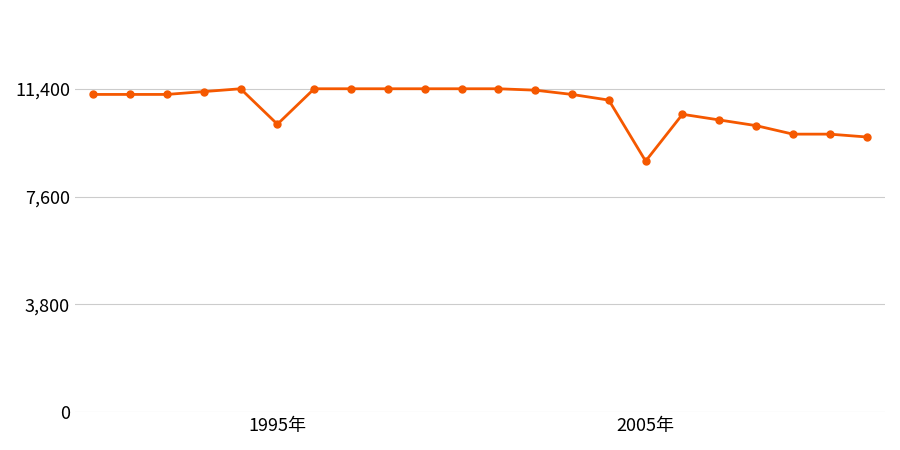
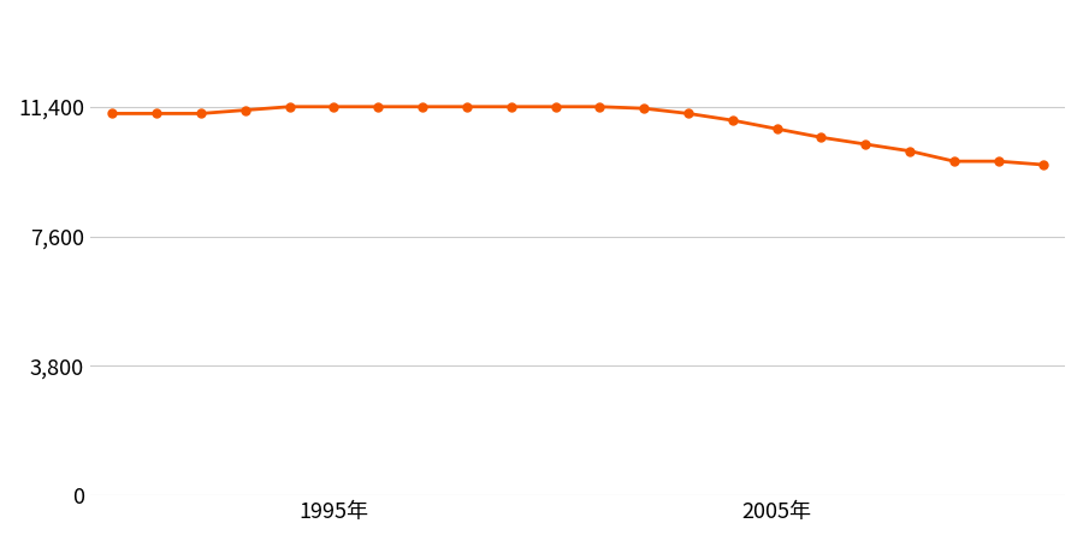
1995年: 10,150 -> 11,400
2005年: 8,850 -> 10,750
